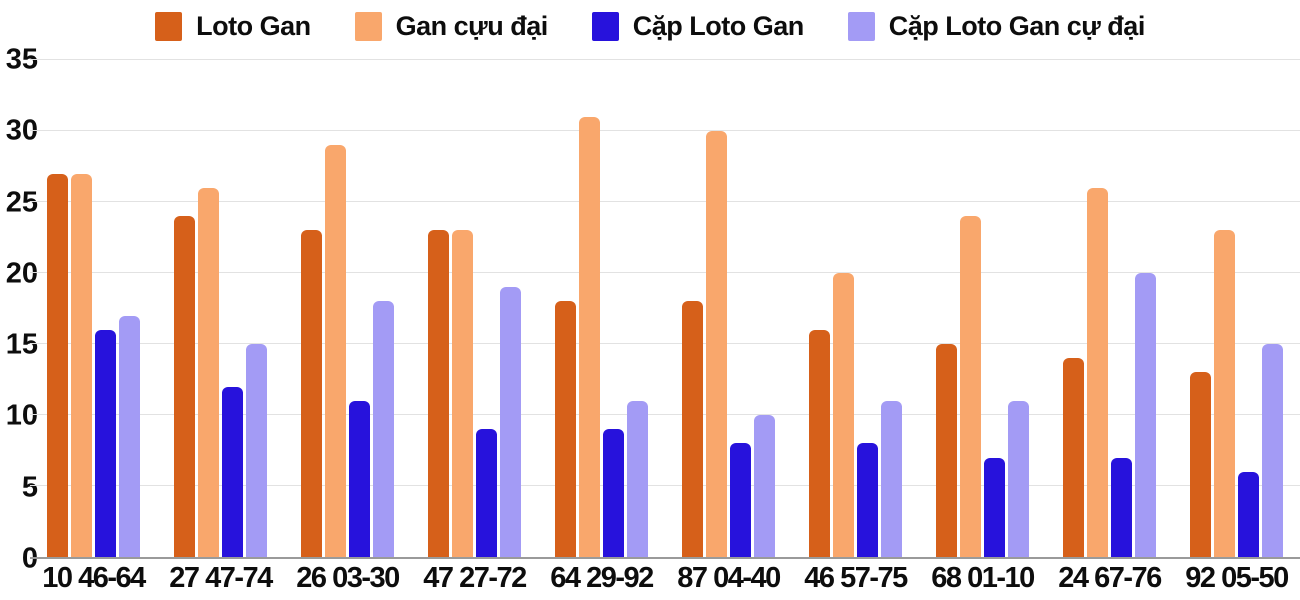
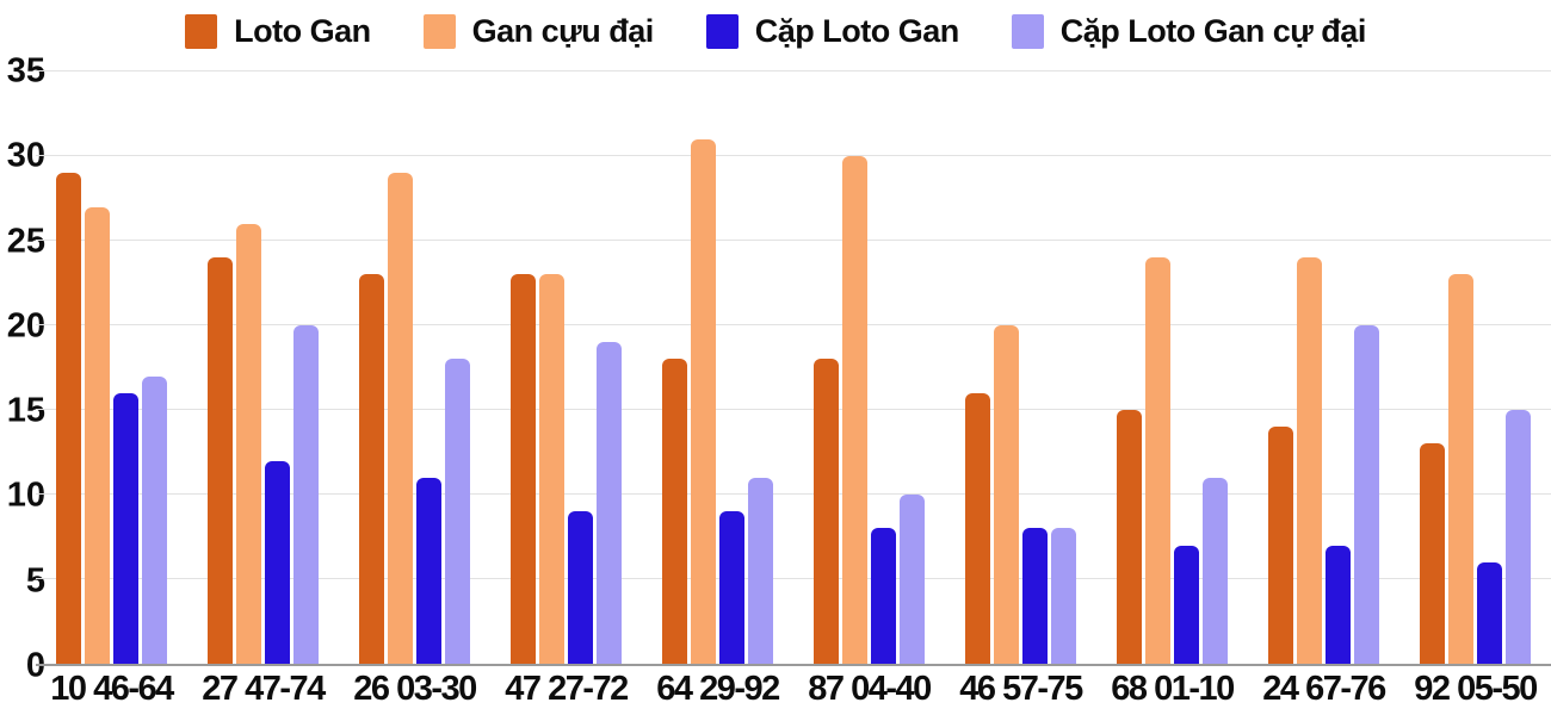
Loto Gan/10 46-64: 27 -> 29
Cặp Loto Gan cự đại/27 47-74: 15 -> 20
Cặp Loto Gan cự đại/46 57-75: 11 -> 8
Gan cựu đại/24 67-76: 26 -> 24
